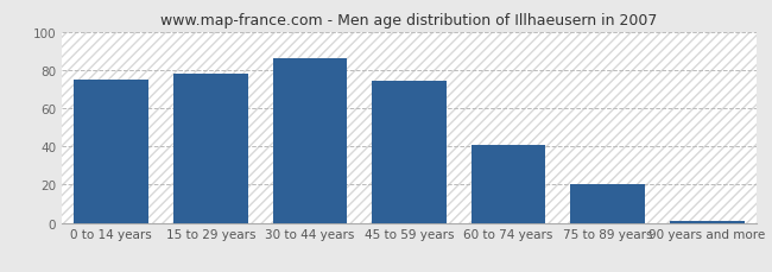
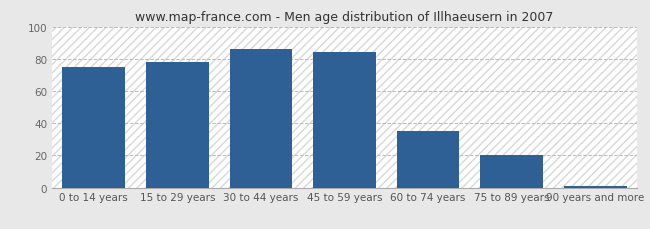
45 to 59 years: 74 -> 84
60 to 74 years: 41 -> 35
